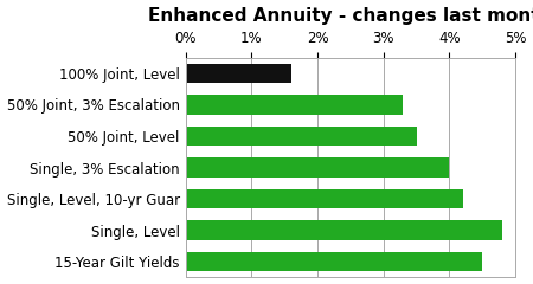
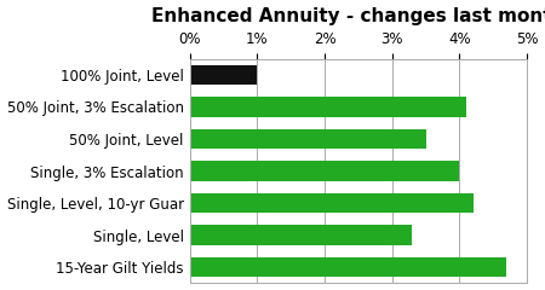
100% Joint, Level: 1.6% -> 1.0%
50% Joint, 3% Escalation: 3.3% -> 4.1%
Single, Level: 4.8% -> 3.3%
15-Year Gilt Yields: 4.5% -> 4.7%
